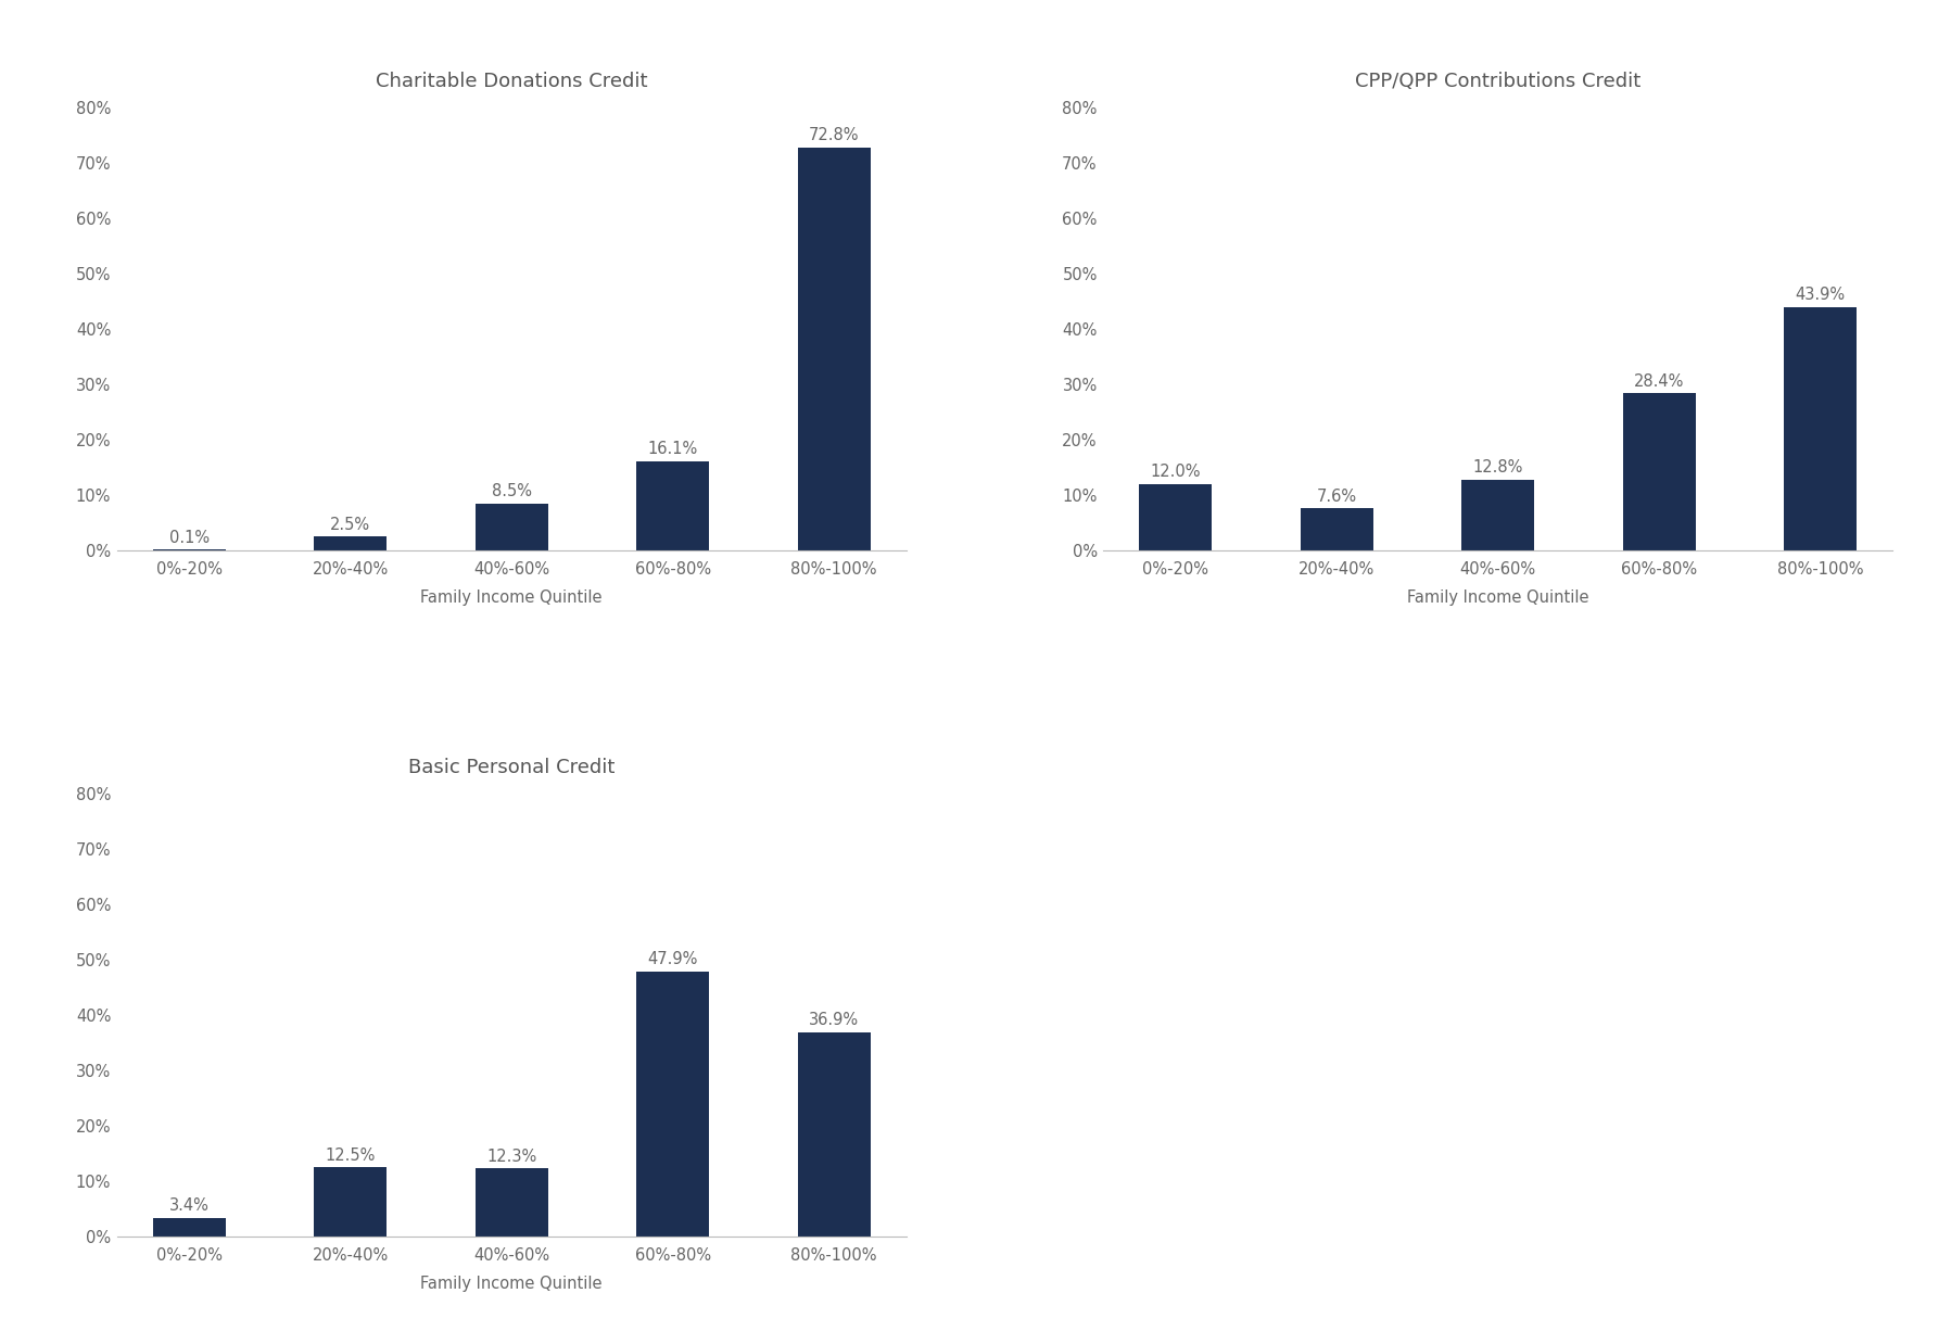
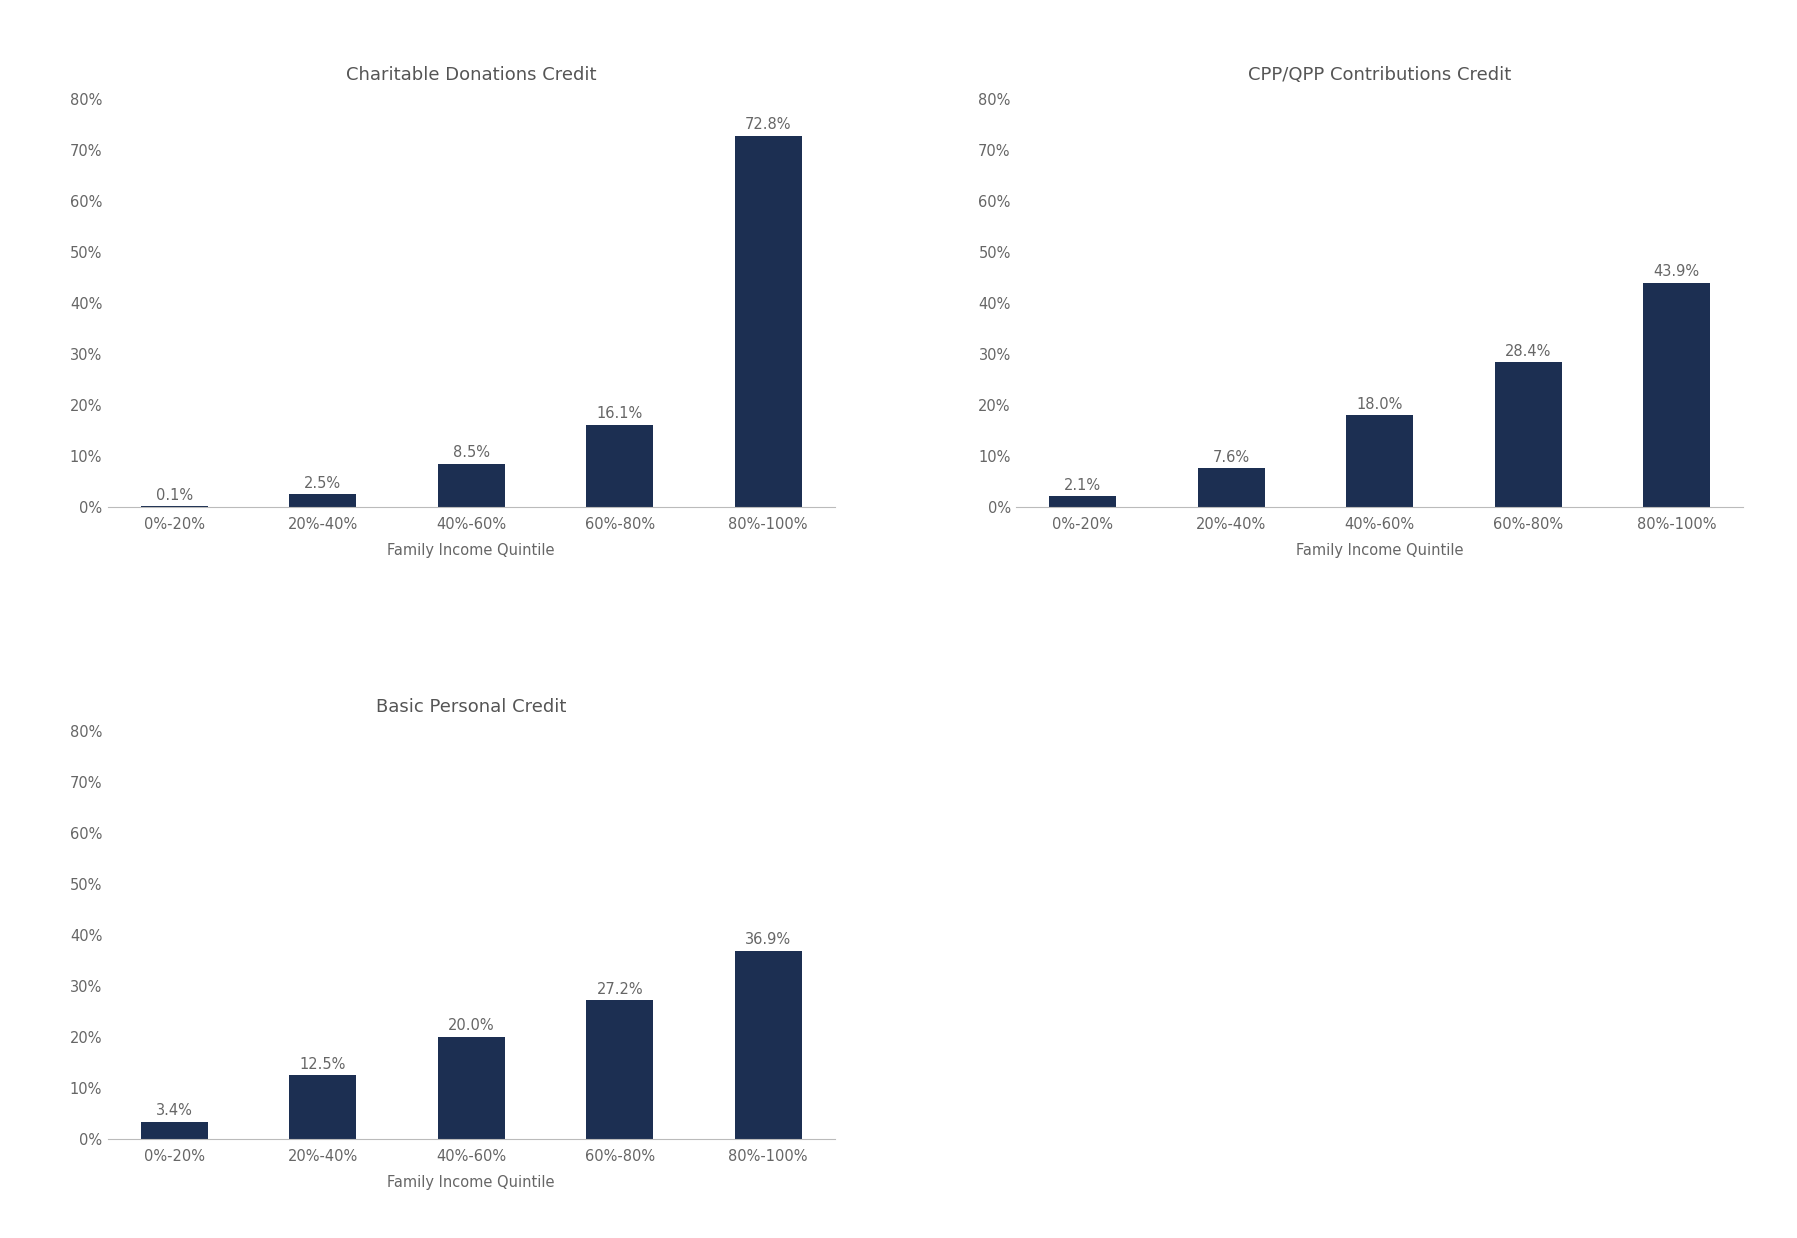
CPP/QPP Contributions Credit/0%-20%: 12.0% -> 2.1%
CPP/QPP Contributions Credit/40%-60%: 12.8% -> 18.0%
Basic Personal Credit/40%-60%: 12.3% -> 20.0%
Basic Personal Credit/60%-80%: 47.9% -> 27.2%
